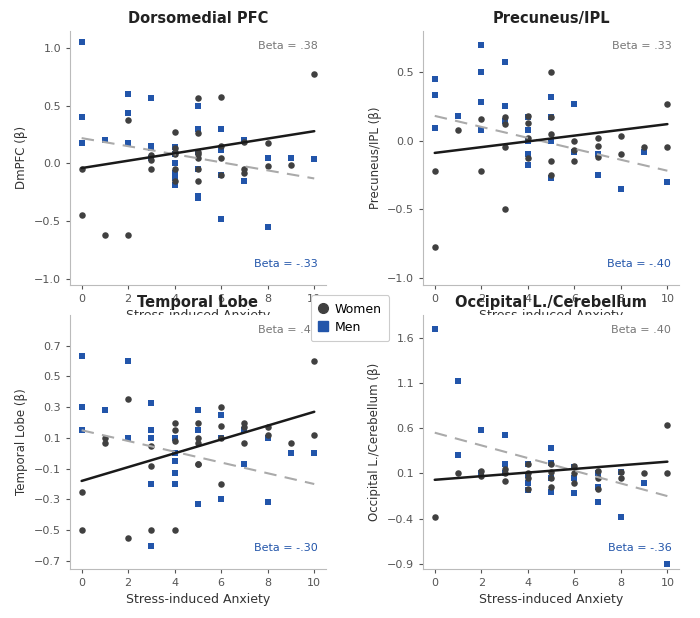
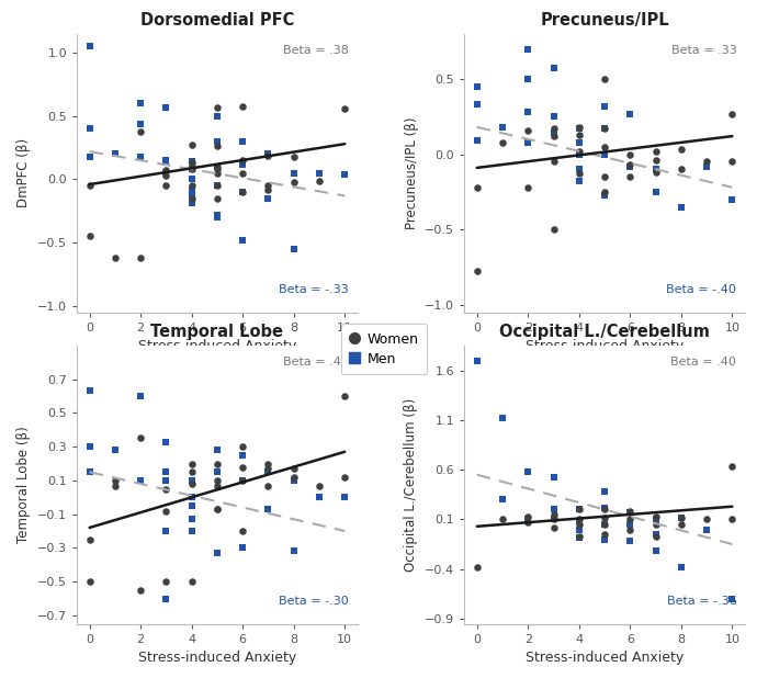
Dorsomedial PFC/Women/10: 0.78 -> 0.56
Occipital L./Cerebellum/Men/10: -0.90 -> -0.70
